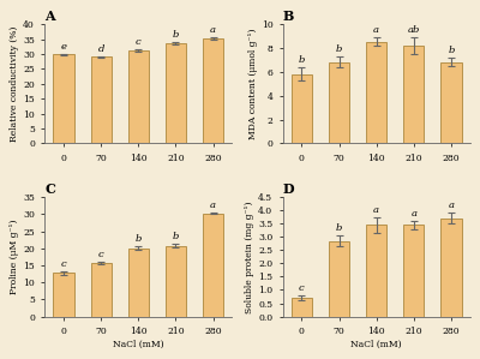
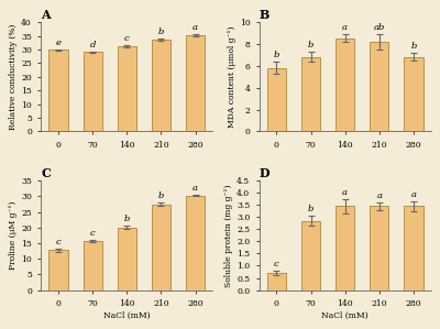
C/210: 20.8 -> 27.5
D/280: 3.70 -> 3.45
